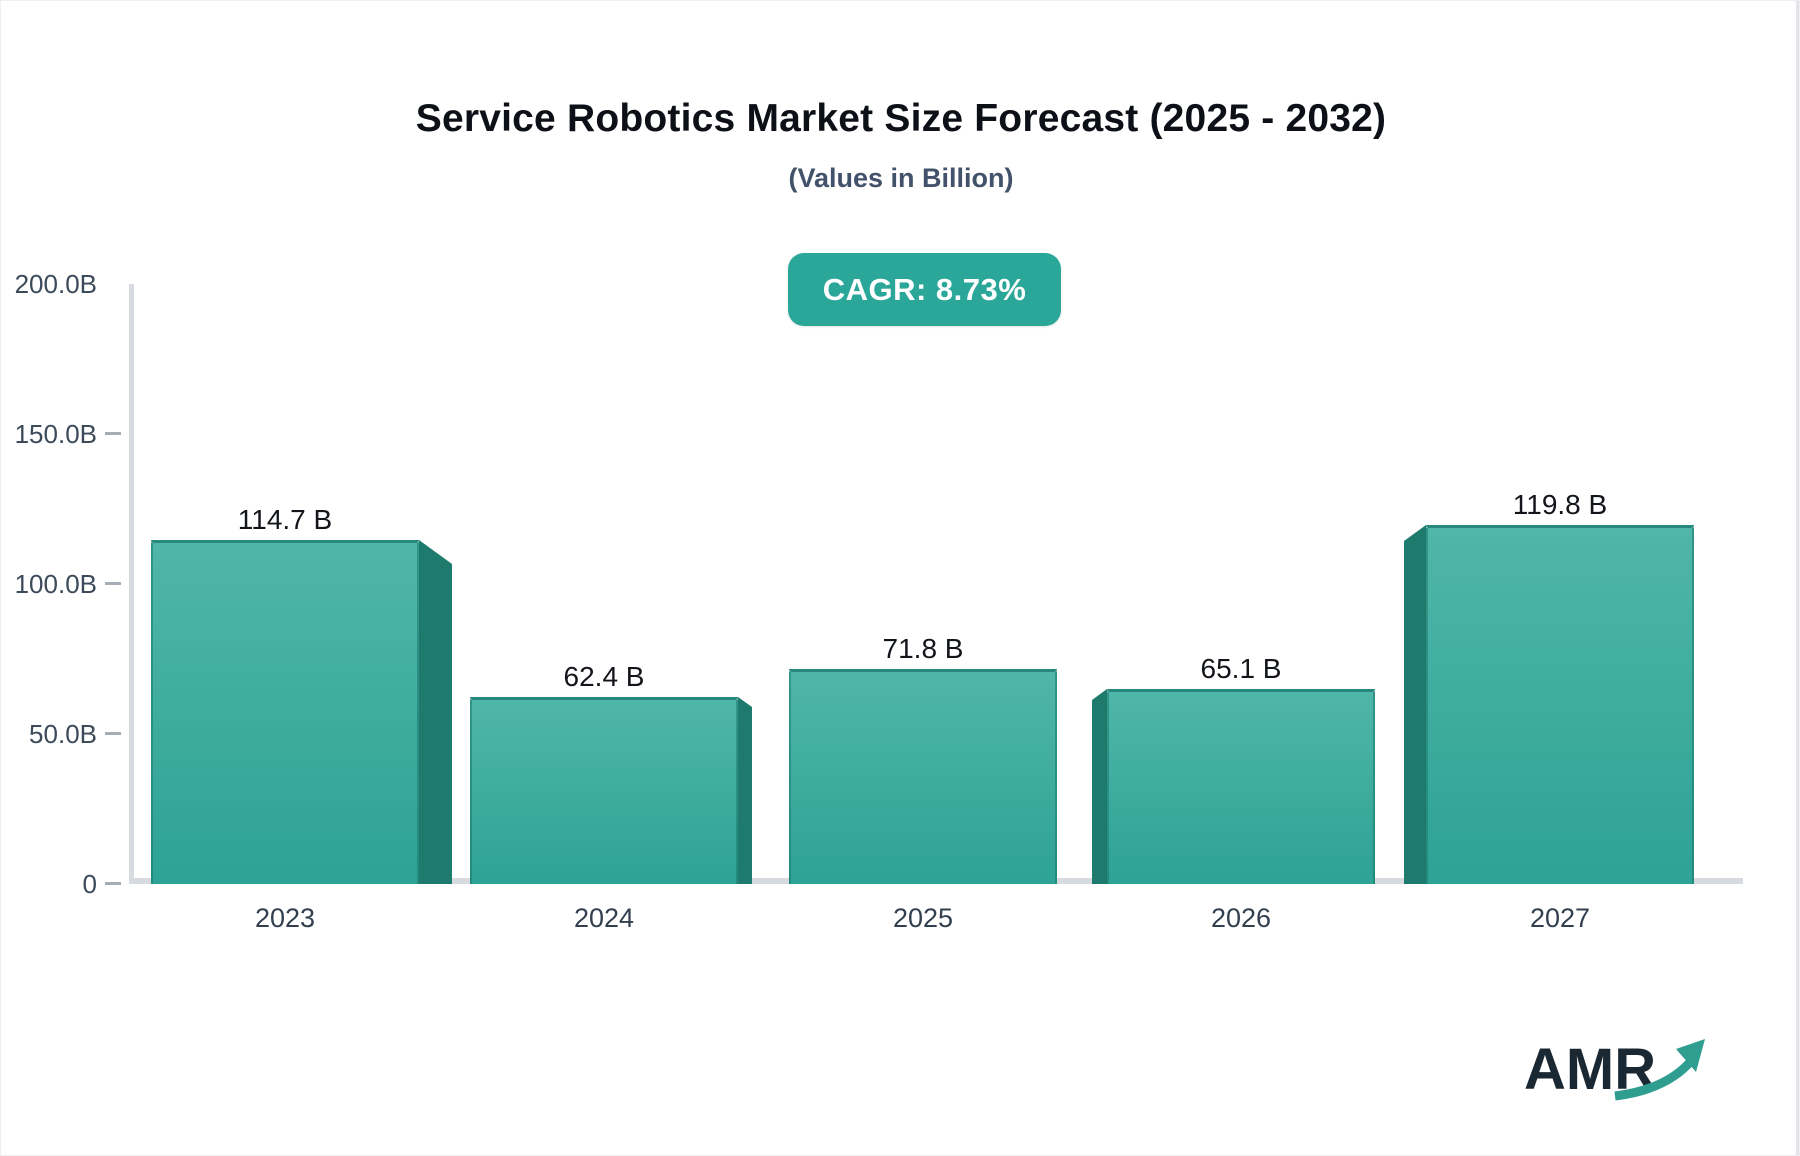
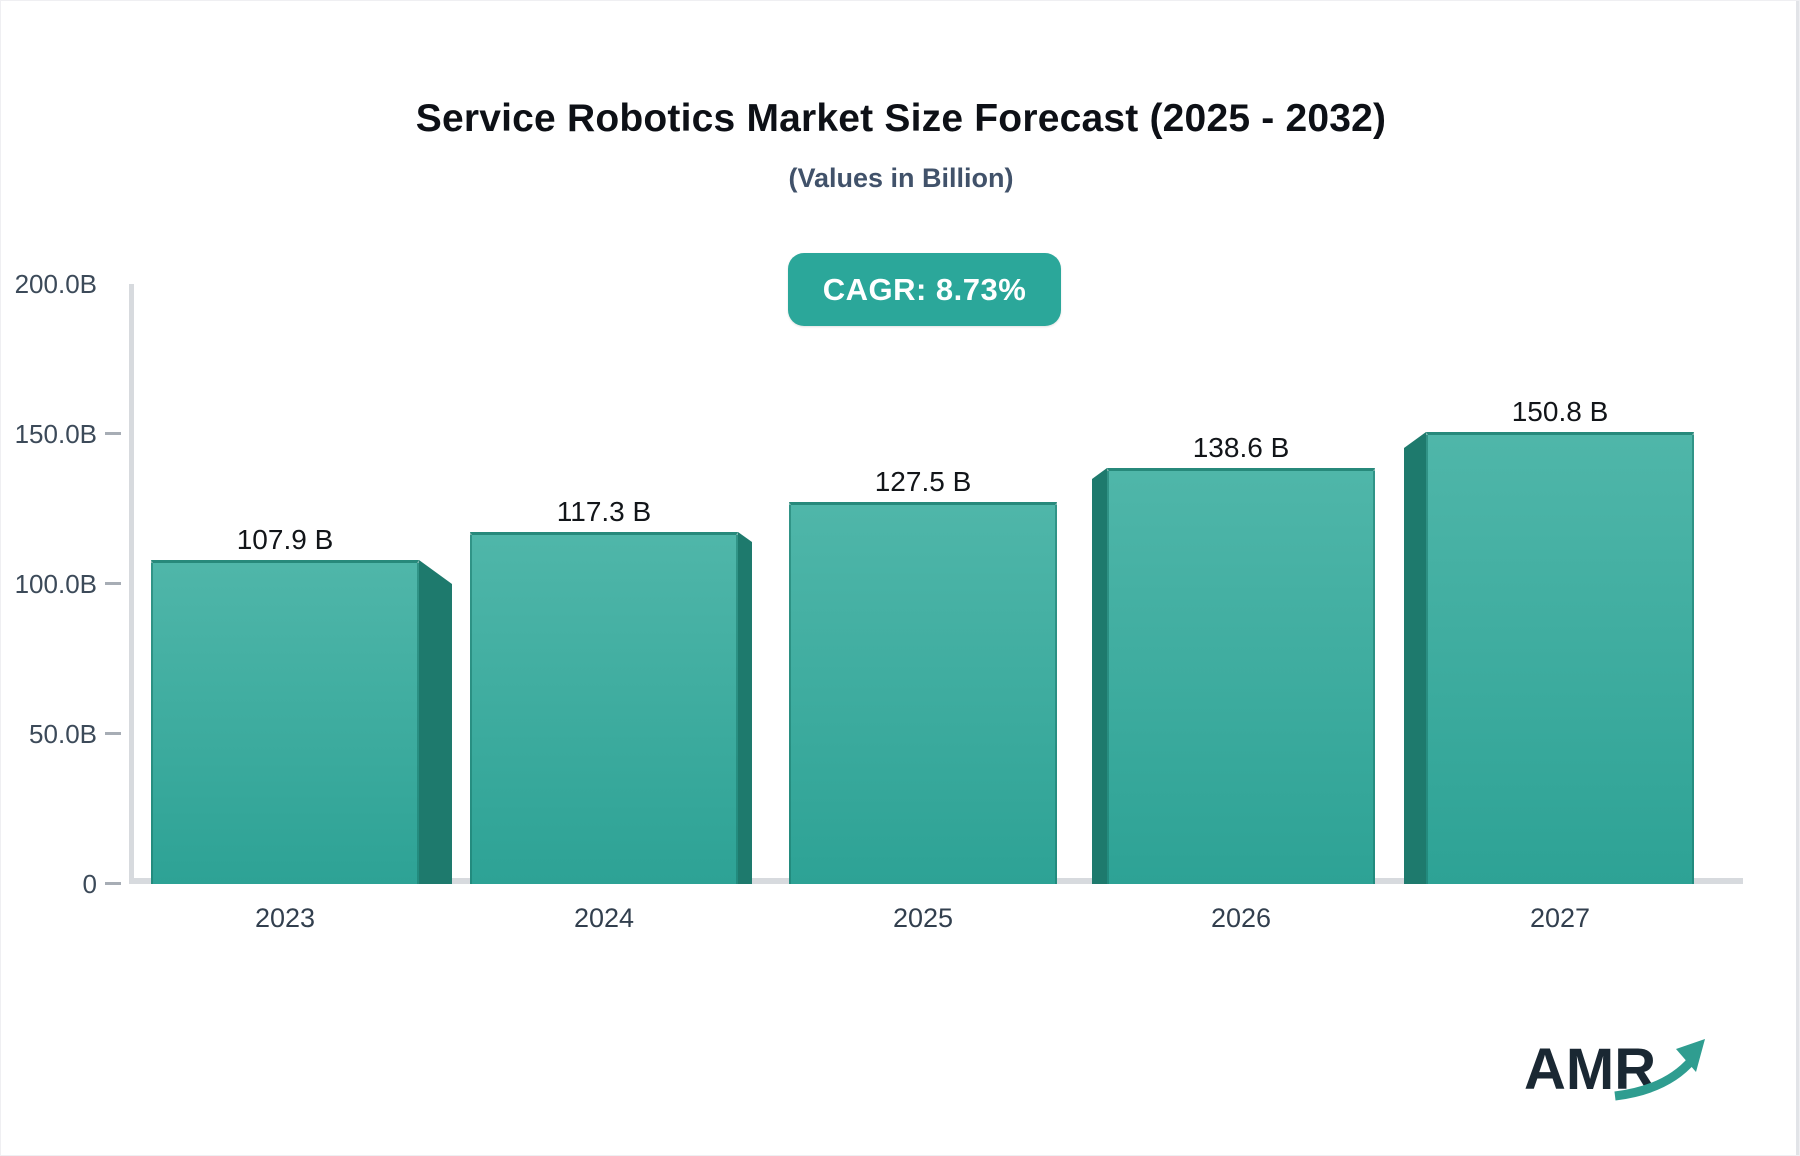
2023: 114.7 -> 107.9
2024: 62.4 -> 117.3
2025: 71.8 -> 127.5
2026: 65.1 -> 138.6
2027: 119.8 -> 150.8
